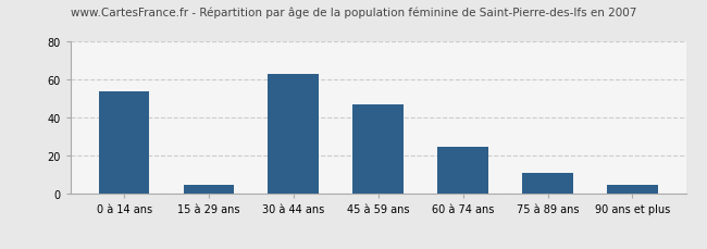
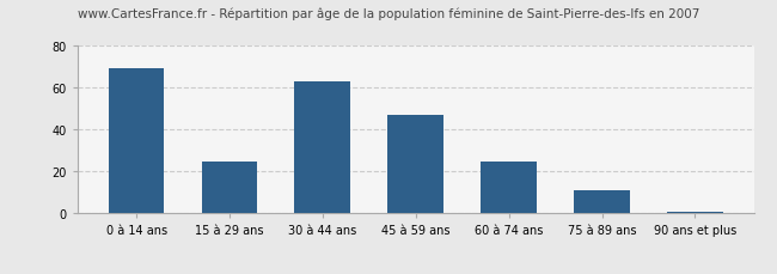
0 à 14 ans: 54 -> 69
15 à 29 ans: 5 -> 25
90 ans et plus: 5 -> 1
